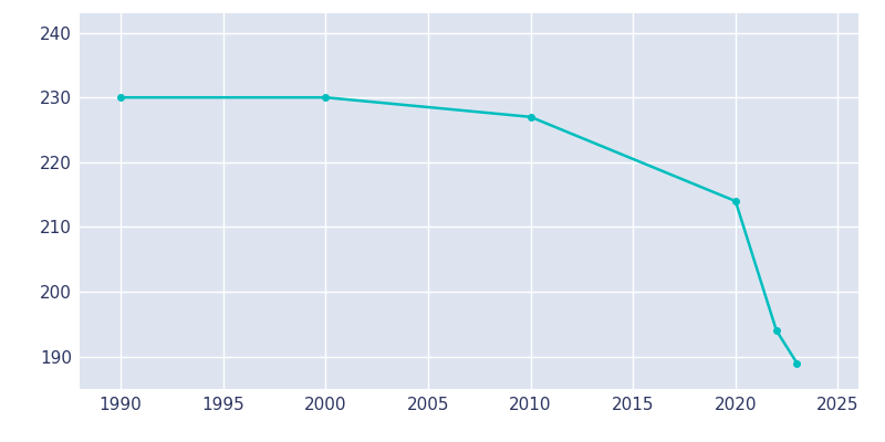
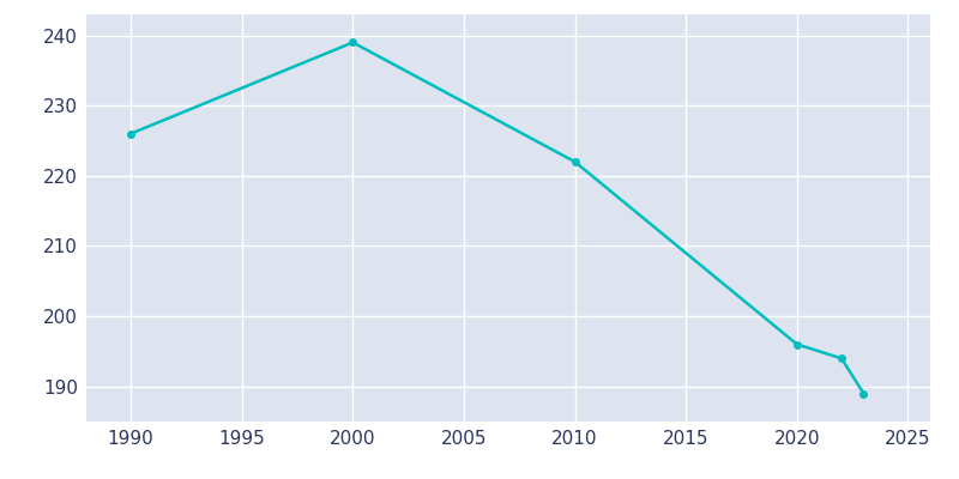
1990: 230 -> 226
2000: 230 -> 239
2010: 227 -> 222
2020: 214 -> 196
